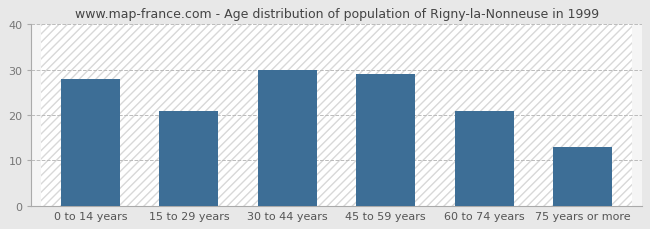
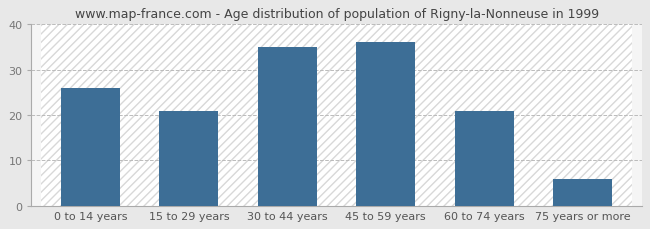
0 to 14 years: 28 -> 26
30 to 44 years: 30 -> 35
45 to 59 years: 29 -> 36
75 years or more: 13 -> 6
